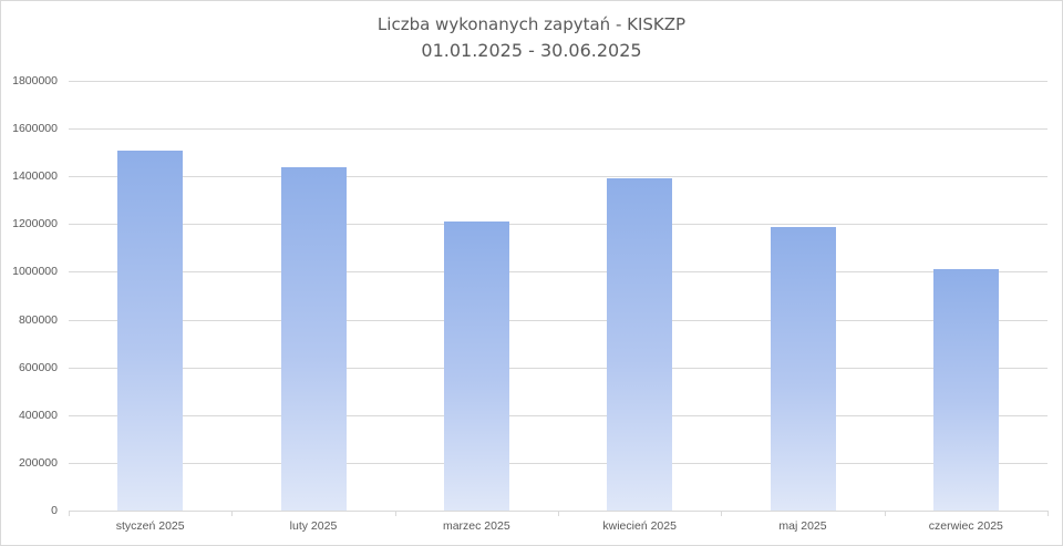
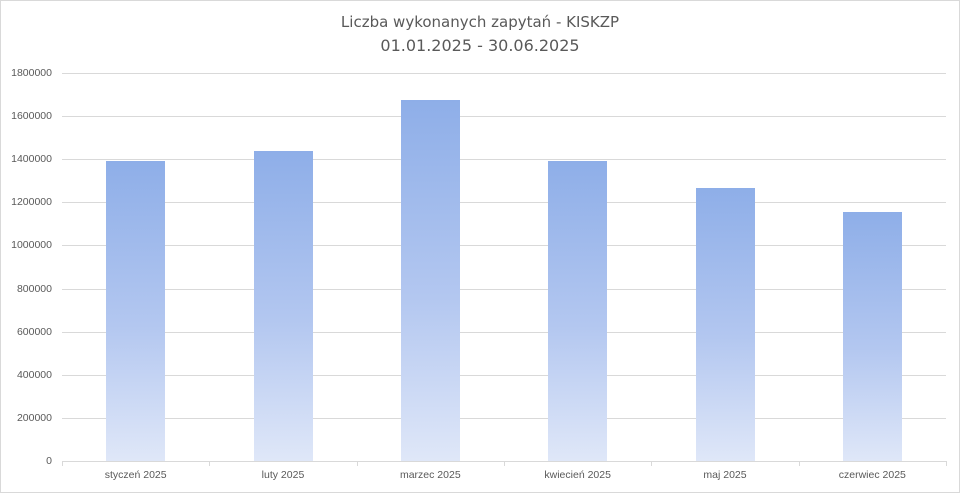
styczeń 2025: 1510000 -> 1390000
marzec 2025: 1210000 -> 1670000
maj 2025: 1190000 -> 1270000
czerwiec 2025: 1010000 -> 1160000
